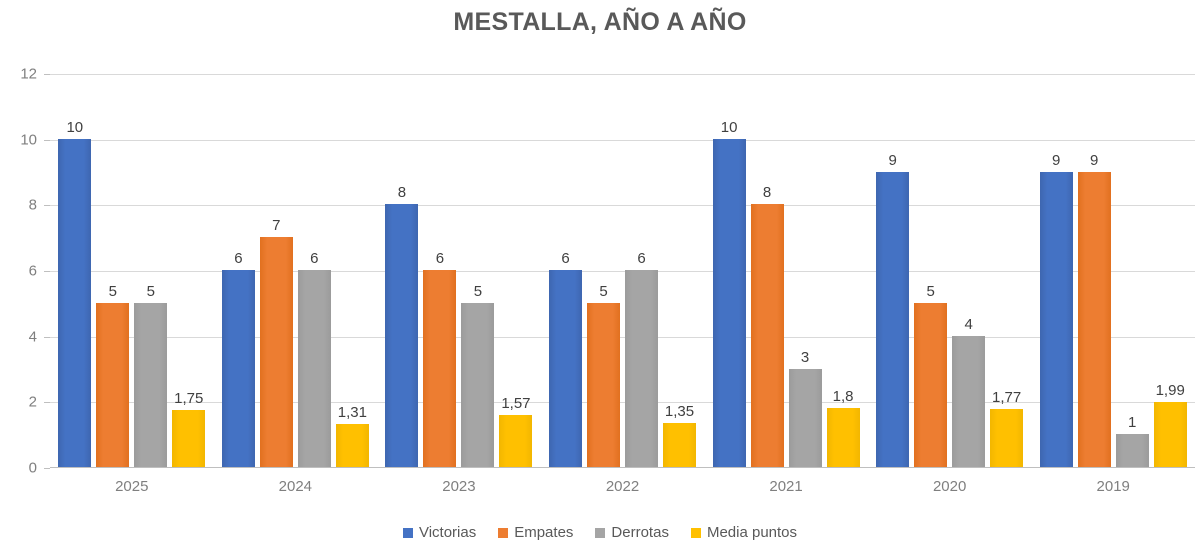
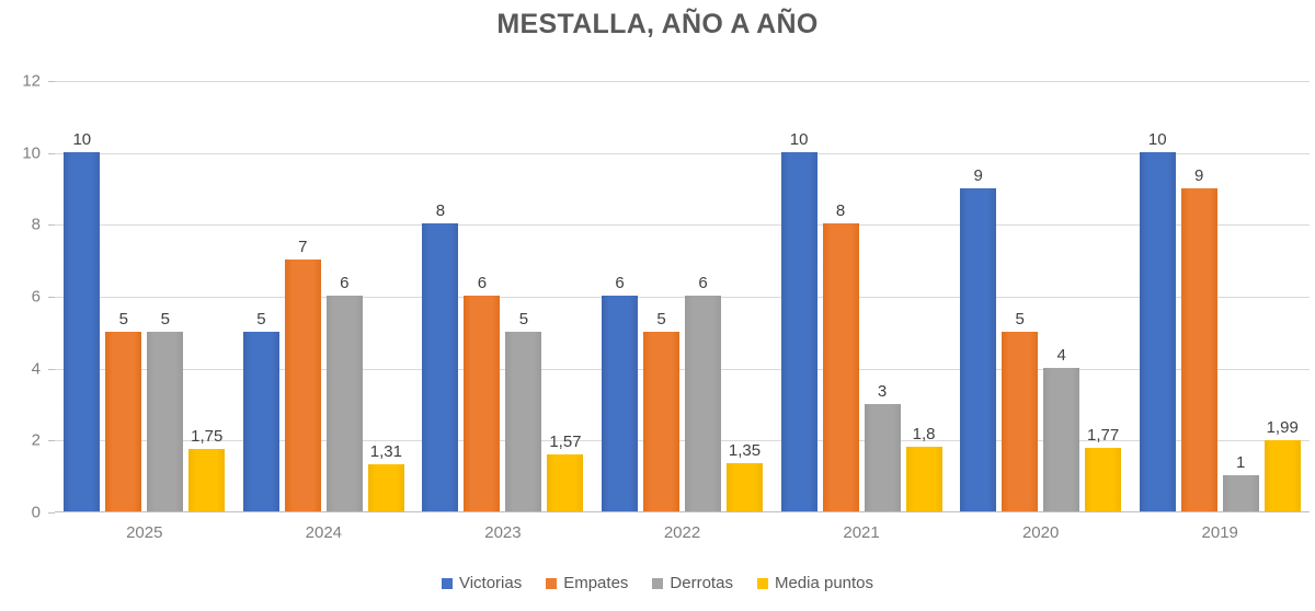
Victorias/2024: 6 -> 5
Victorias/2019: 9 -> 10
